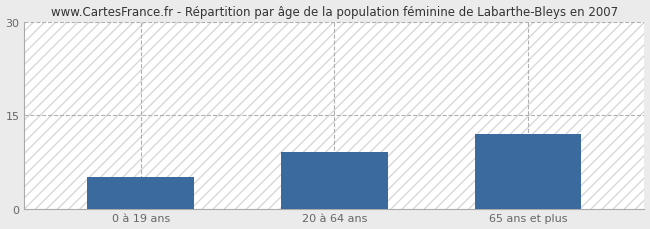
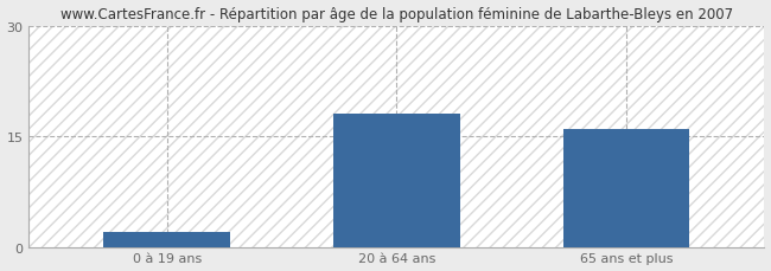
0 à 19 ans: 5 -> 2
20 à 64 ans: 9 -> 18
65 ans et plus: 12 -> 16
